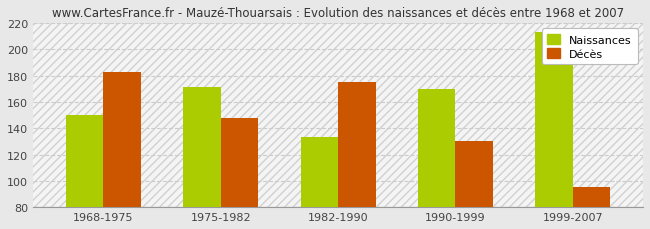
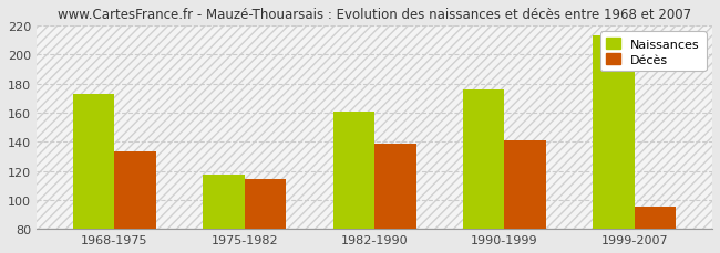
Naissances/1968-1975: 150 -> 173
Décès/1968-1975: 183 -> 133
Naissances/1975-1982: 171 -> 117
Décès/1975-1982: 148 -> 114
Naissances/1982-1990: 133 -> 161
Décès/1982-1990: 175 -> 139
Naissances/1990-1999: 170 -> 176
Décès/1990-1999: 130 -> 141
